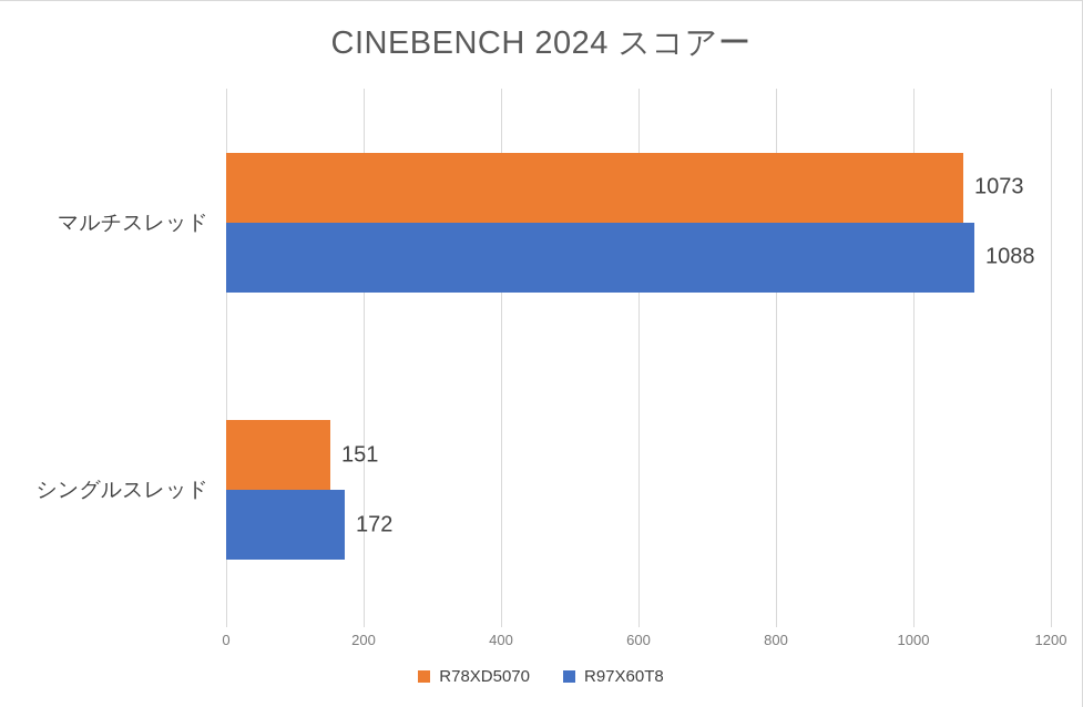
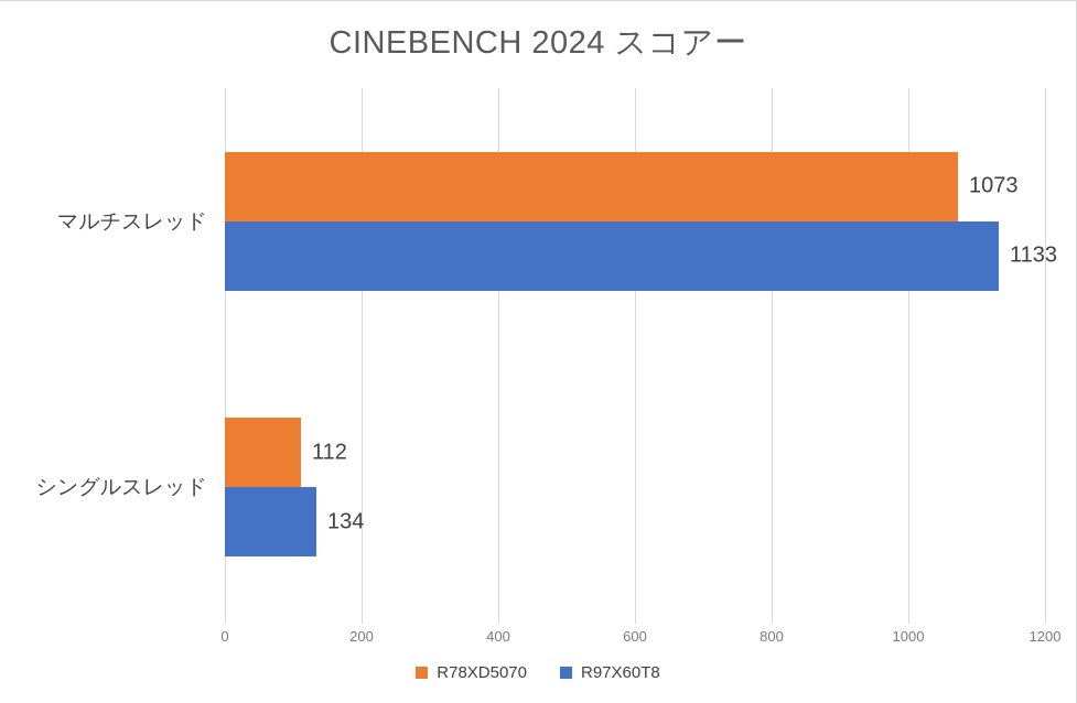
R97X60T8/マルチスレッド: 1088 -> 1133
R78XD5070/シングルスレッド: 151 -> 112
R97X60T8/シングルスレッド: 172 -> 134
